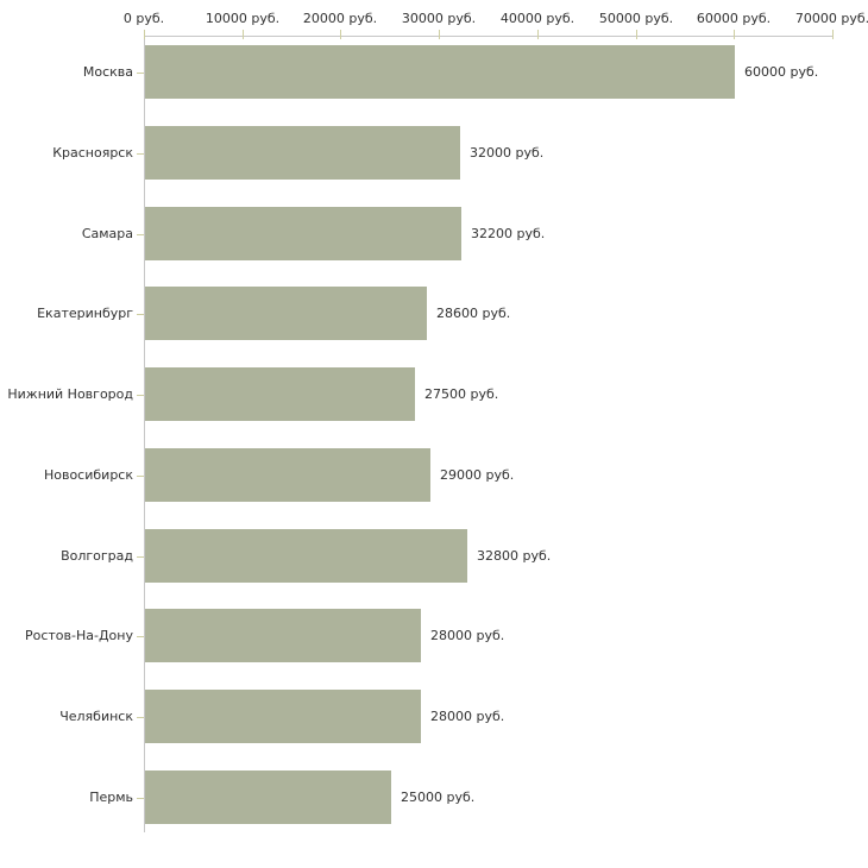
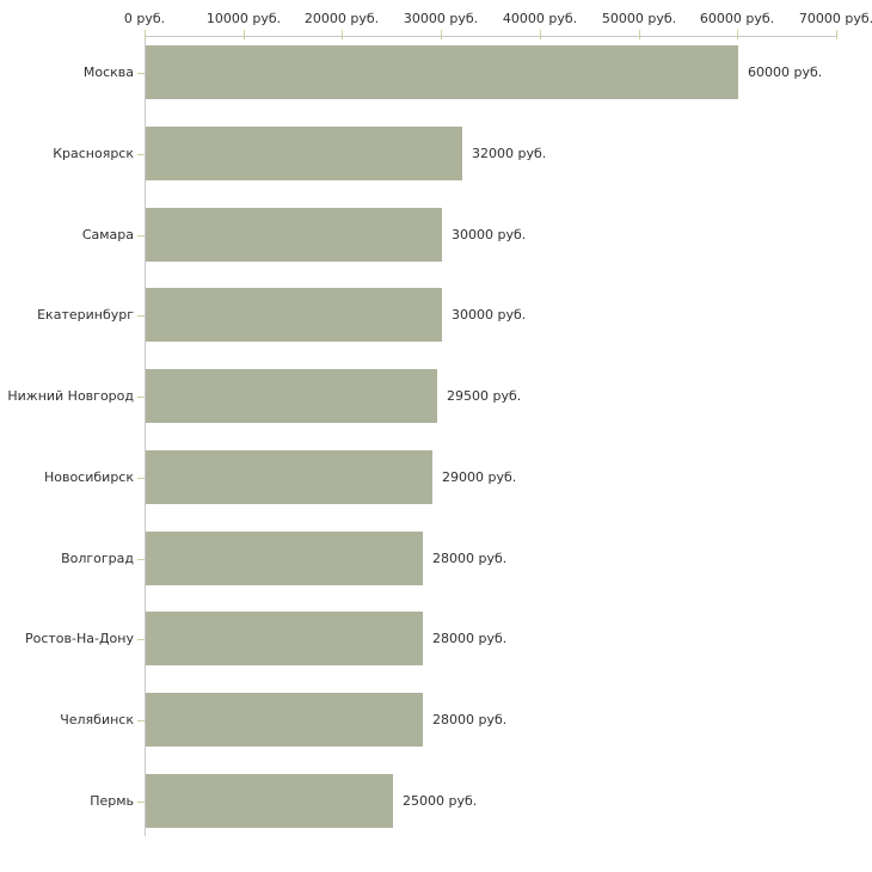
Самара: 32200 -> 30000
Екатеринбург: 28600 -> 30000
Нижний Новгород: 27500 -> 29500
Волгоград: 32800 -> 28000
